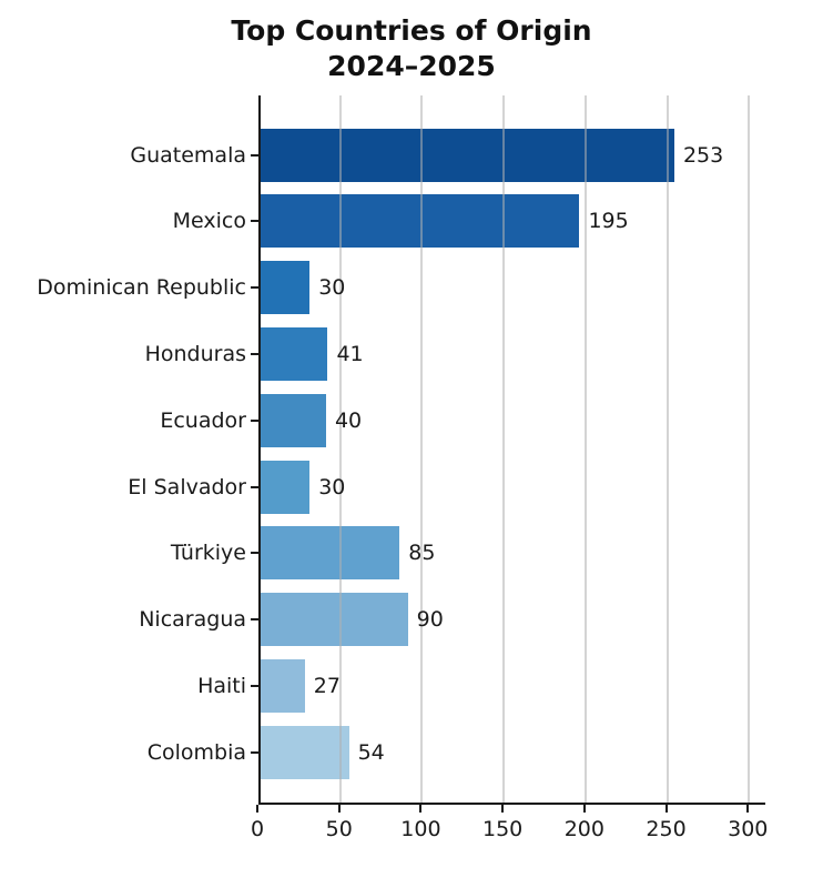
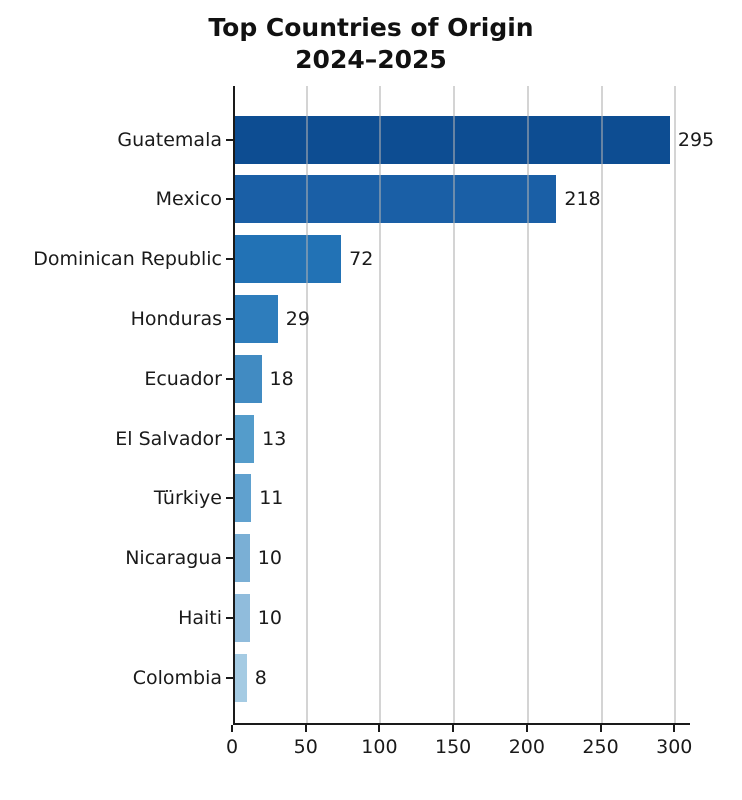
Guatemala: 253 -> 295
Mexico: 195 -> 218
Dominican Republic: 30 -> 72
Honduras: 41 -> 29
Ecuador: 40 -> 18
El Salvador: 30 -> 13
Türkiye: 85 -> 11
Nicaragua: 90 -> 10
Haiti: 27 -> 10
Colombia: 54 -> 8
